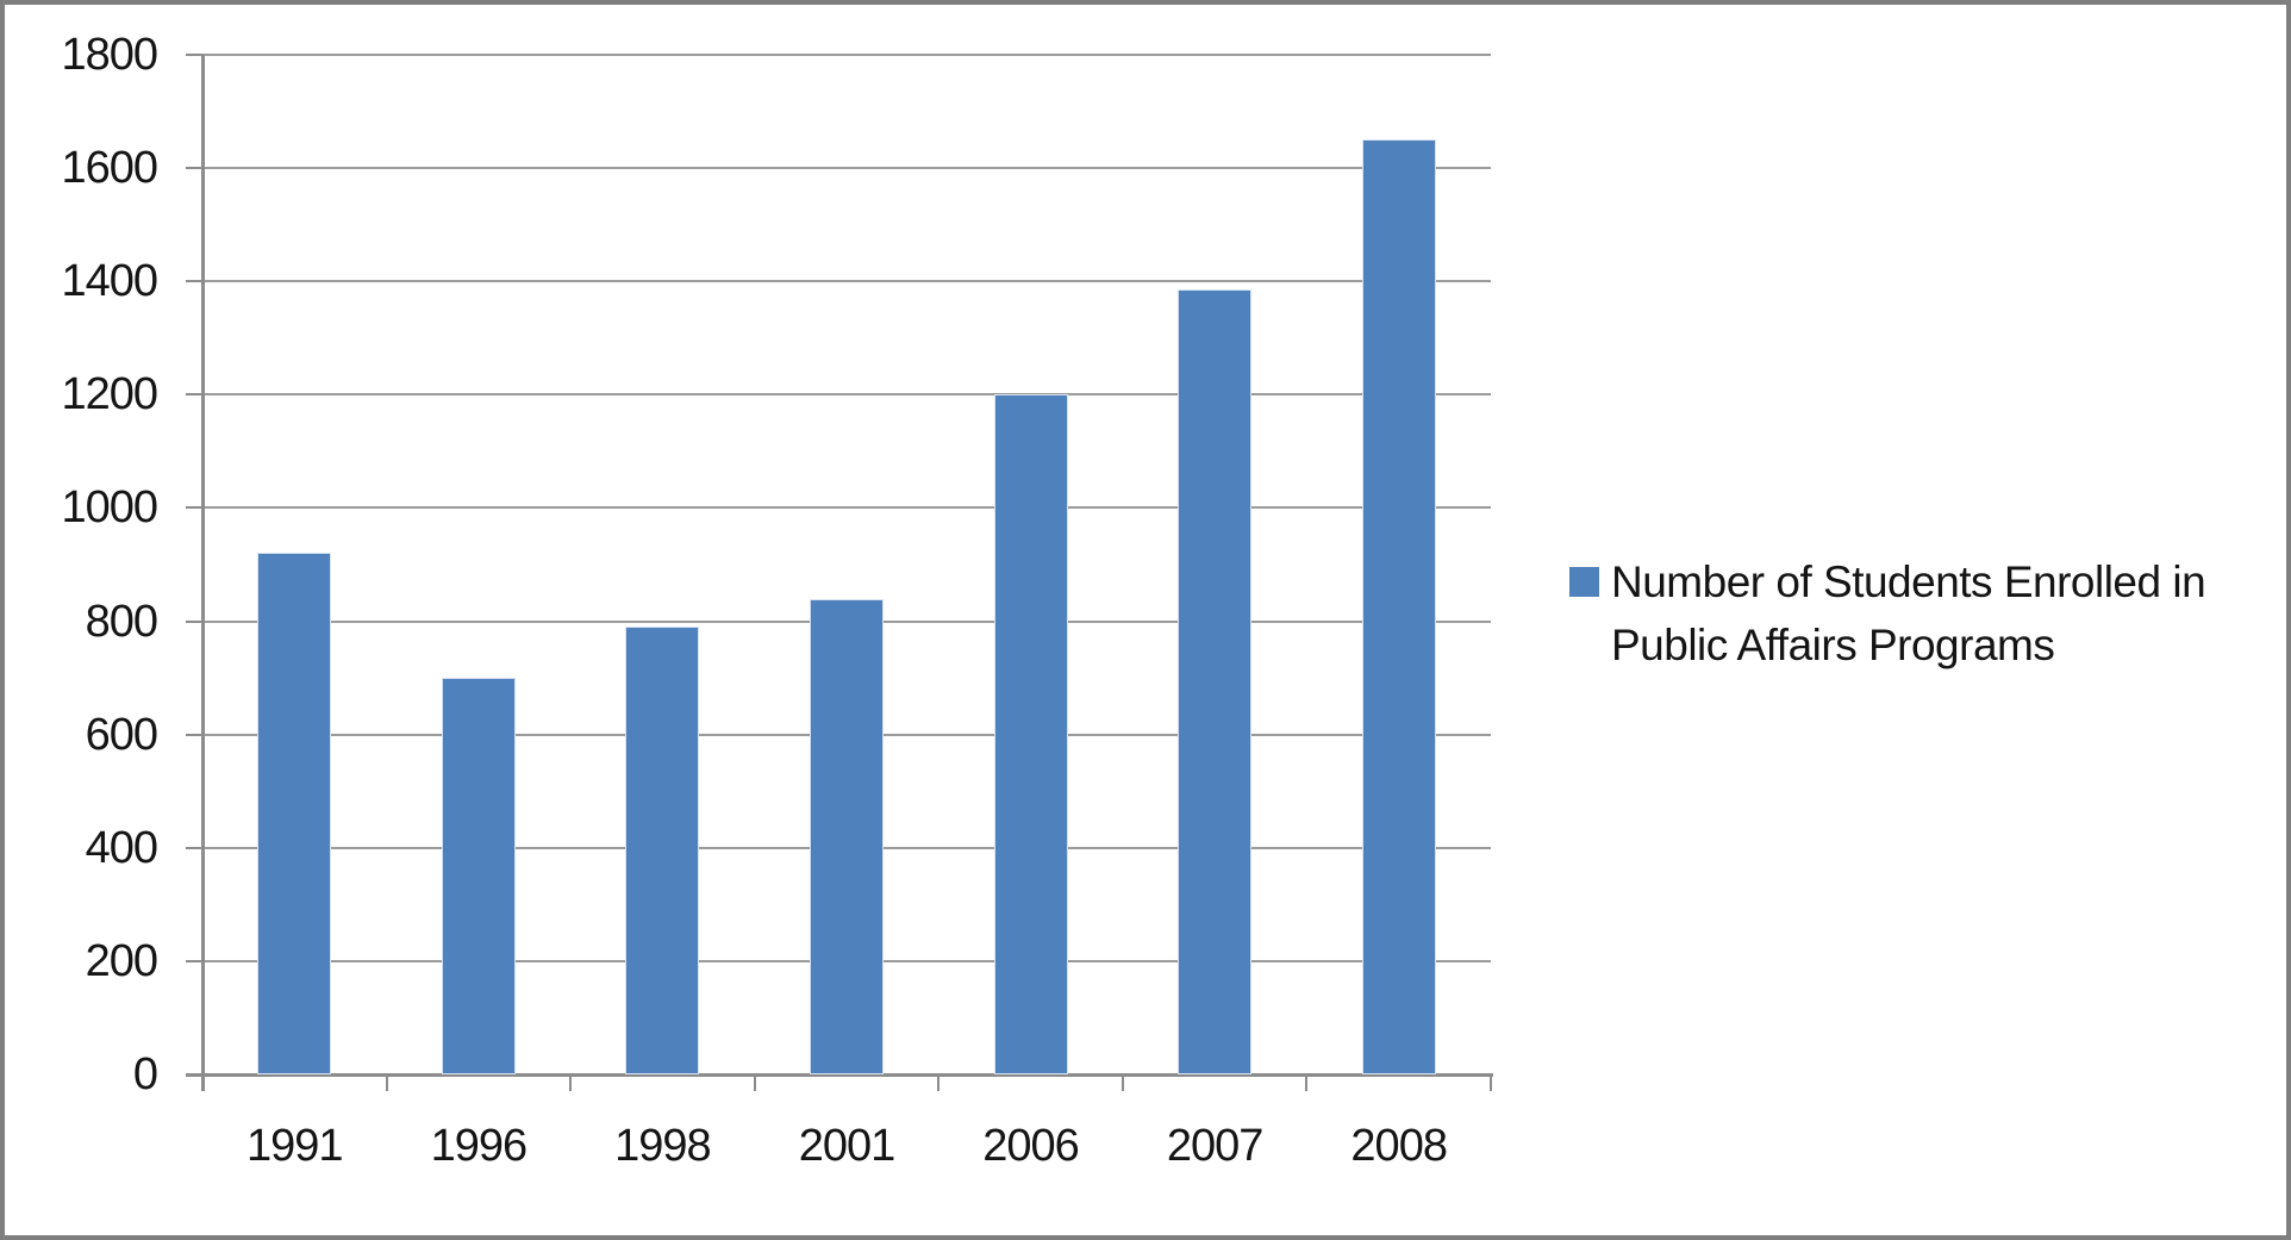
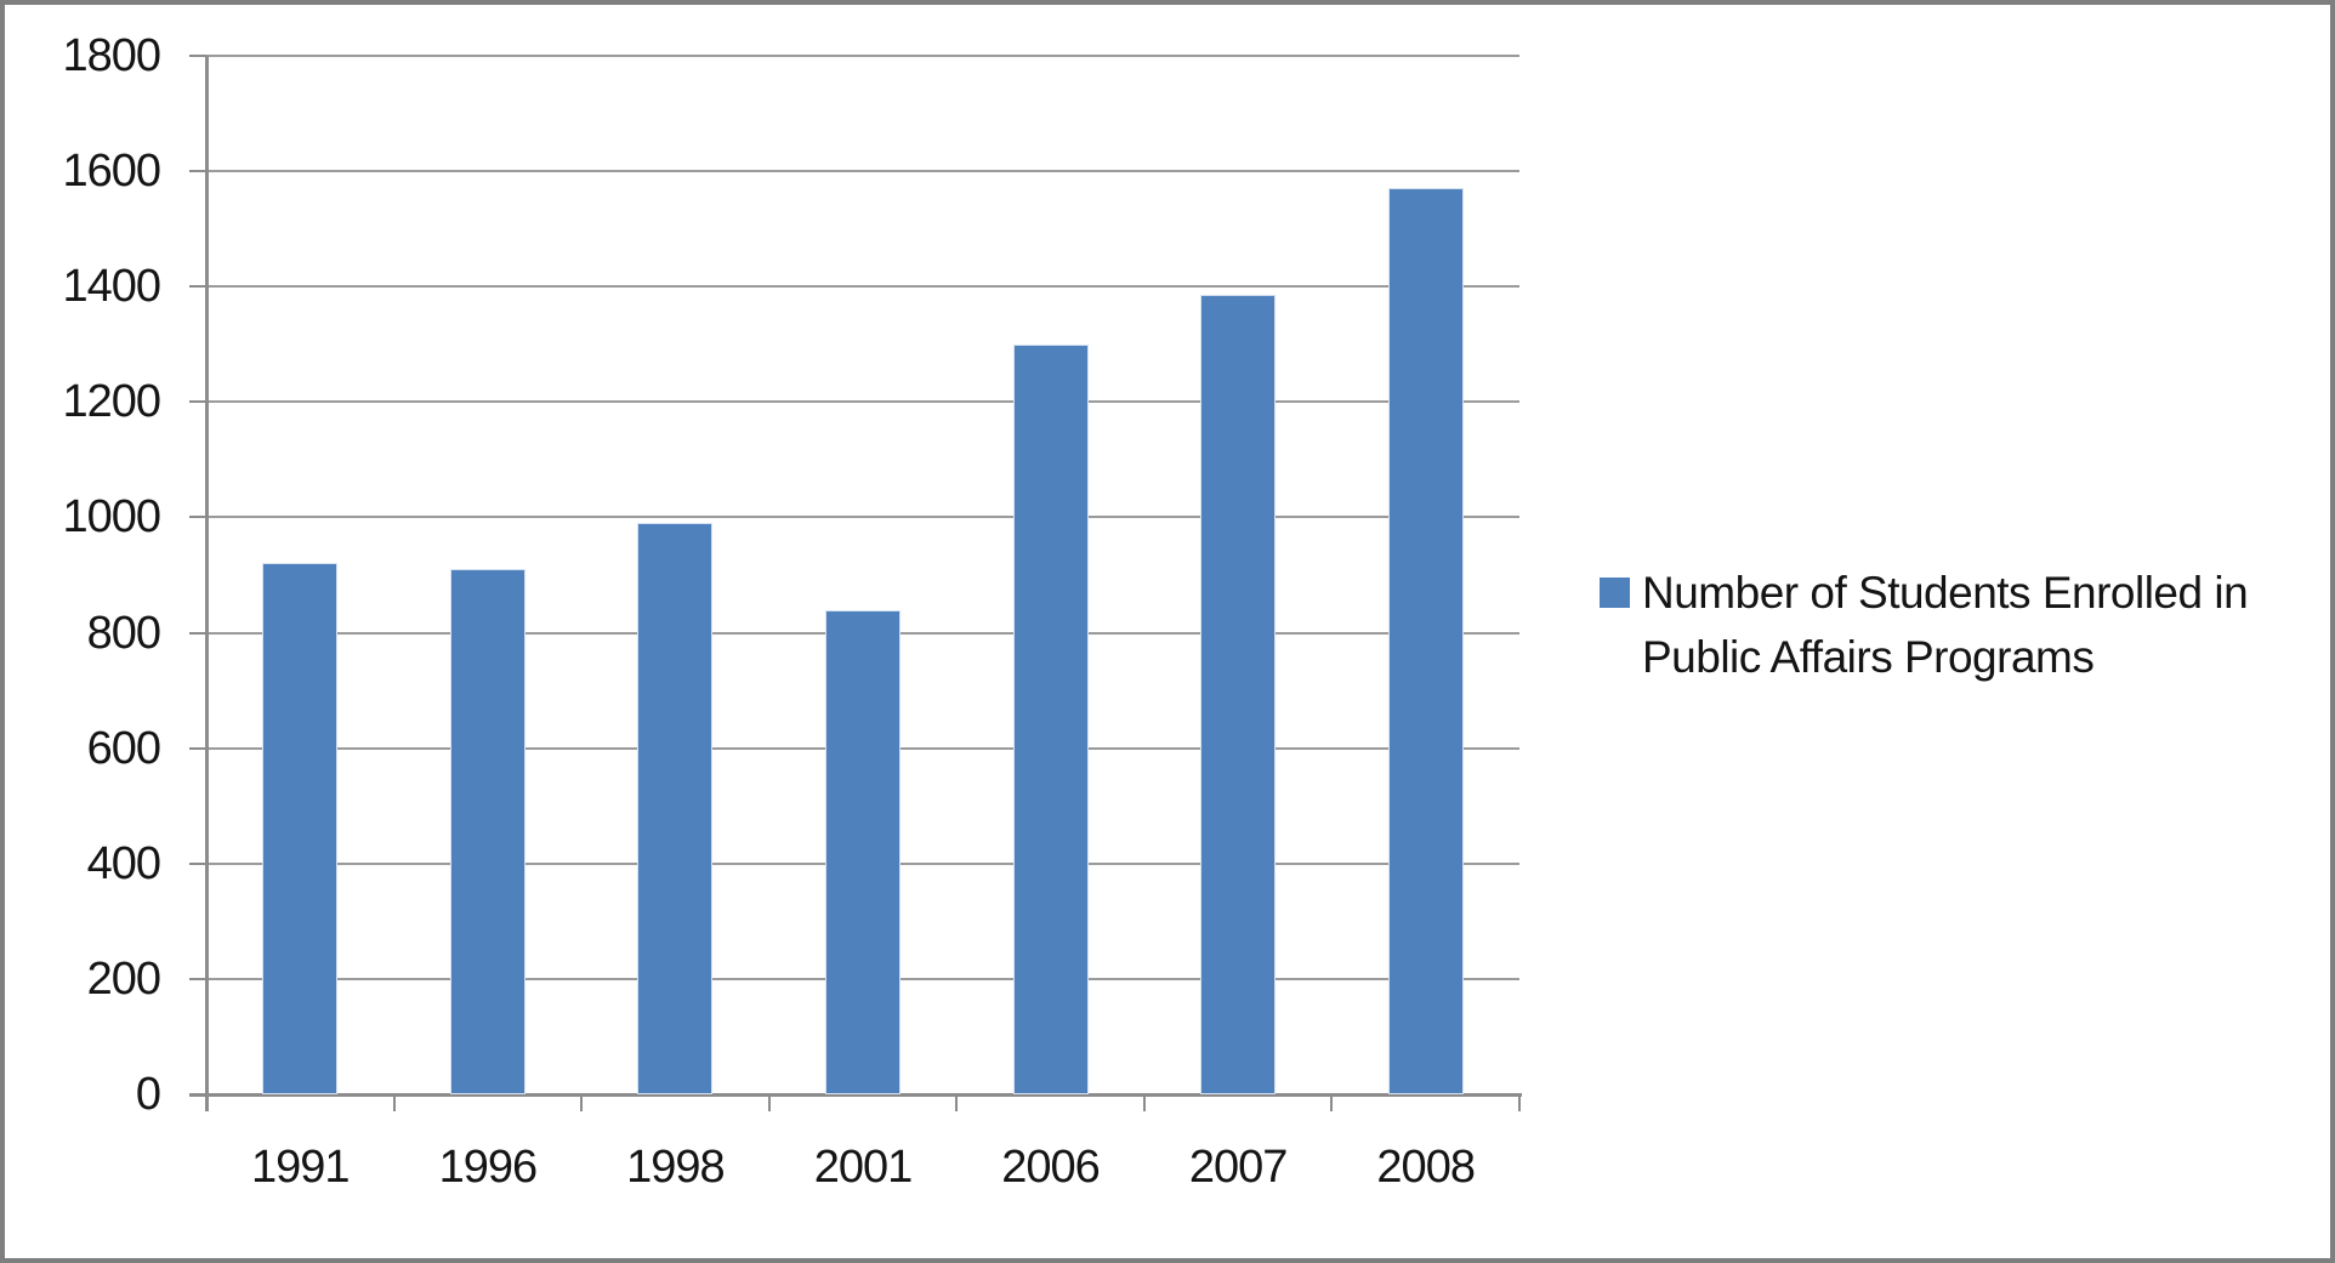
1996: 700 -> 910
1998: 790 -> 990
2006: 1200 -> 1300
2008: 1650 -> 1570
